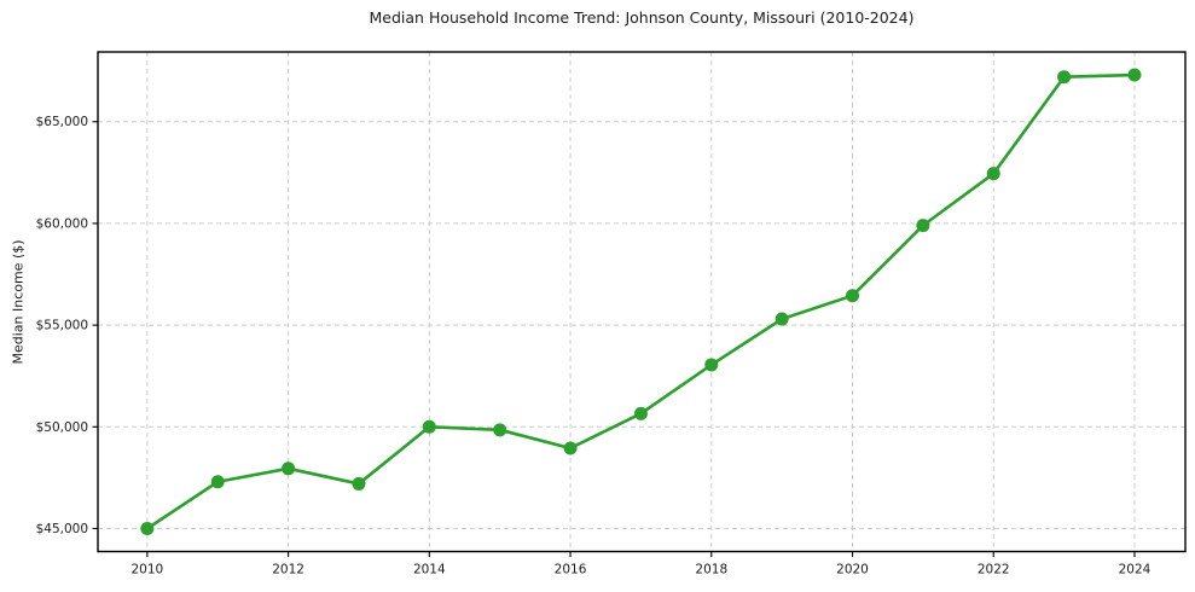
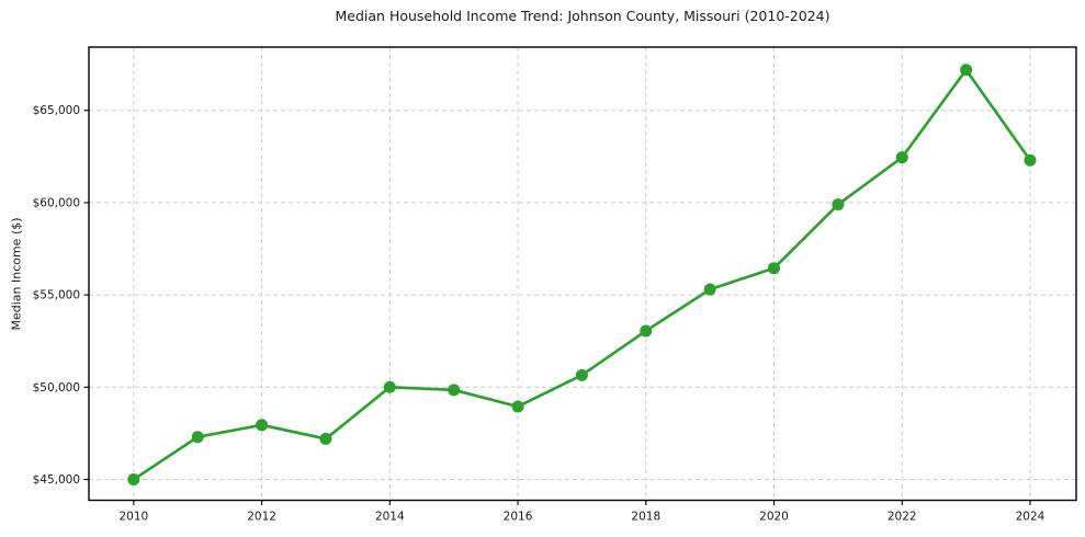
2024: $67300 -> $62300
